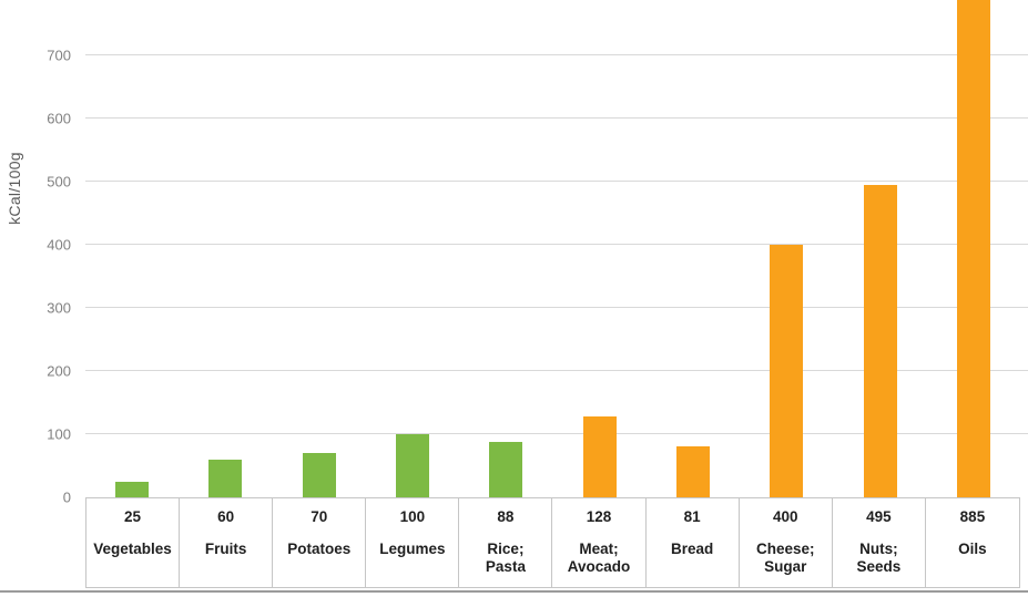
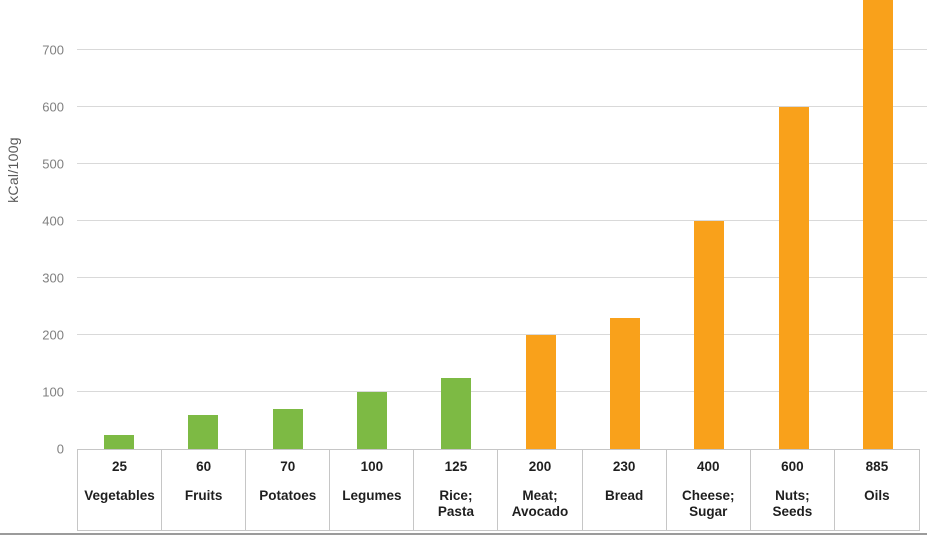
Rice; Pasta: 88 -> 125
Meat; Avocado: 128 -> 200
Bread: 81 -> 230
Nuts; Seeds: 495 -> 600
